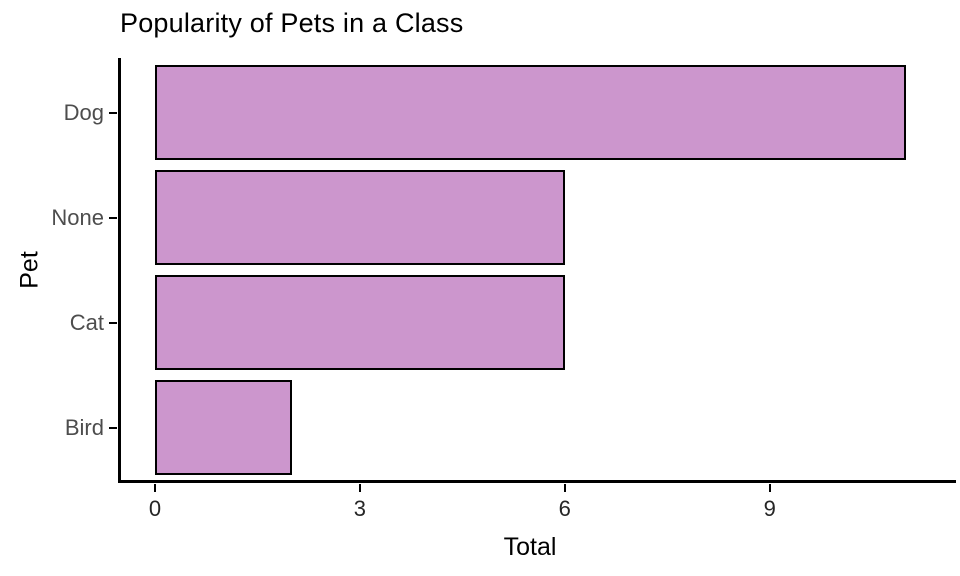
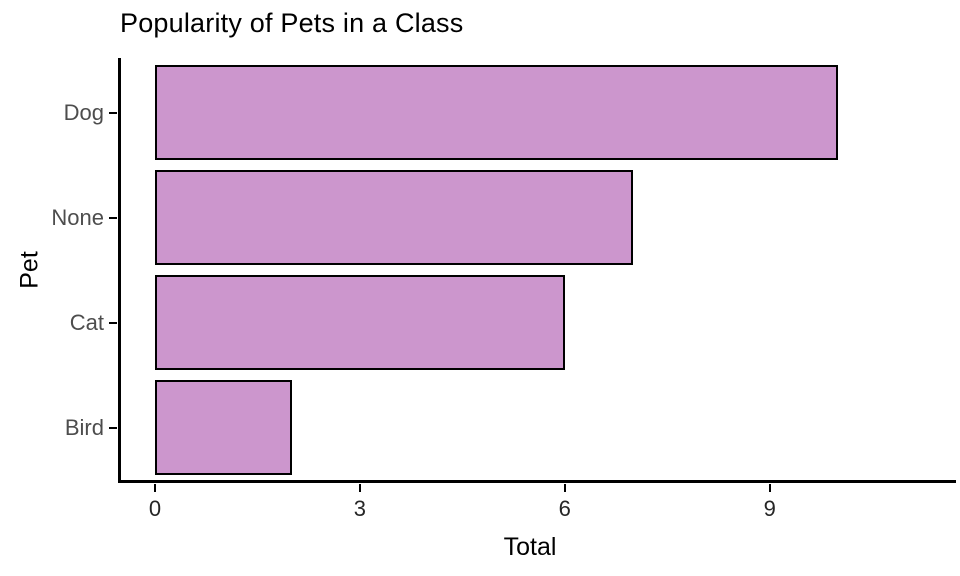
Dog: 11 -> 10
None: 6 -> 7
